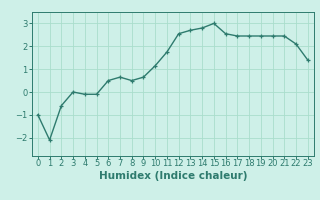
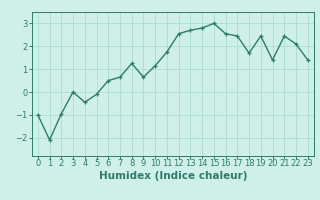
2: -0.60 -> -0.95
4: -0.10 -> -0.45
8: 0.50 -> 1.25
18: 2.45 -> 1.70
20: 2.45 -> 1.40
